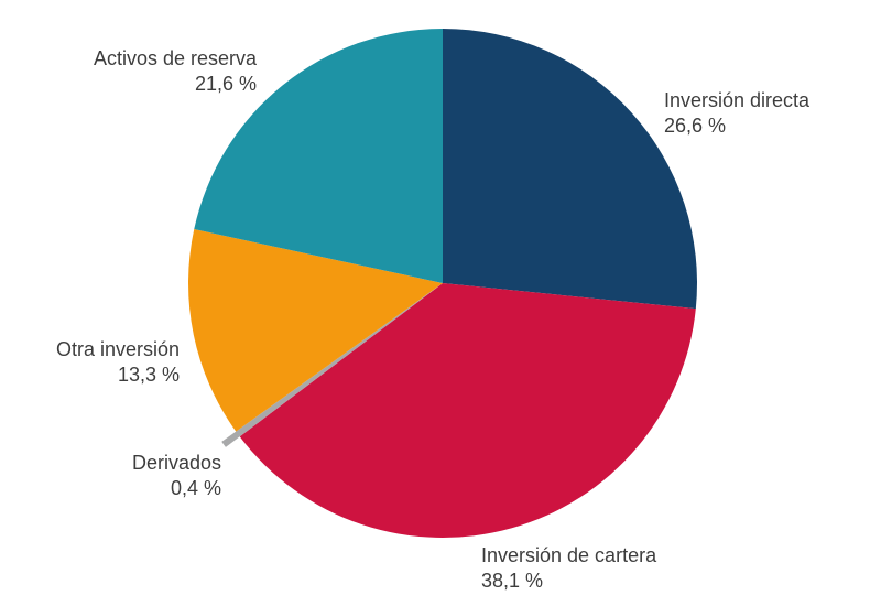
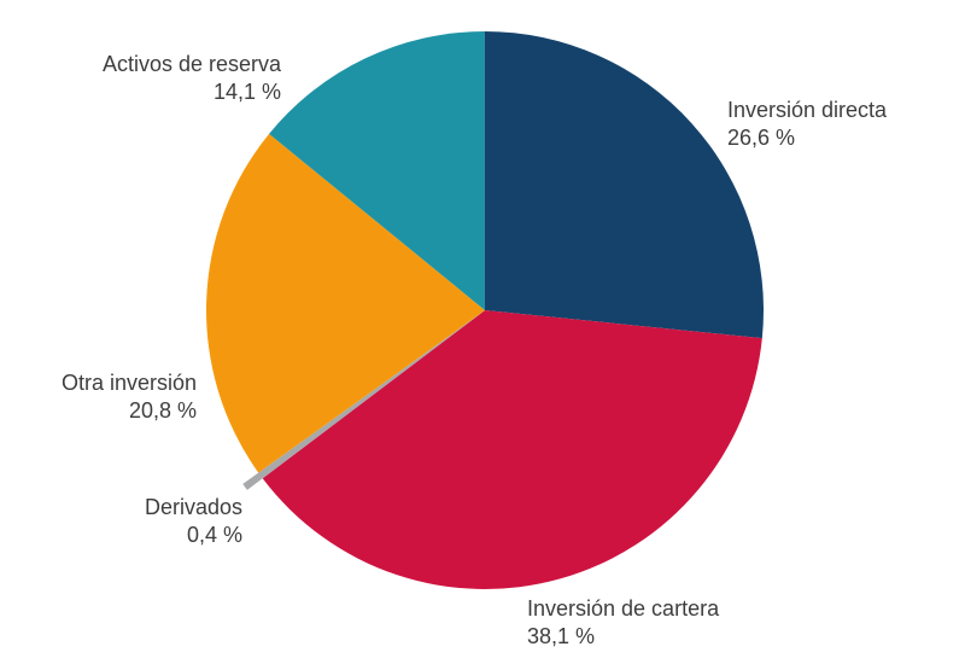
Otra inversión: 13,3 -> 20,8
Activos de reserva: 21,6 -> 14,1
